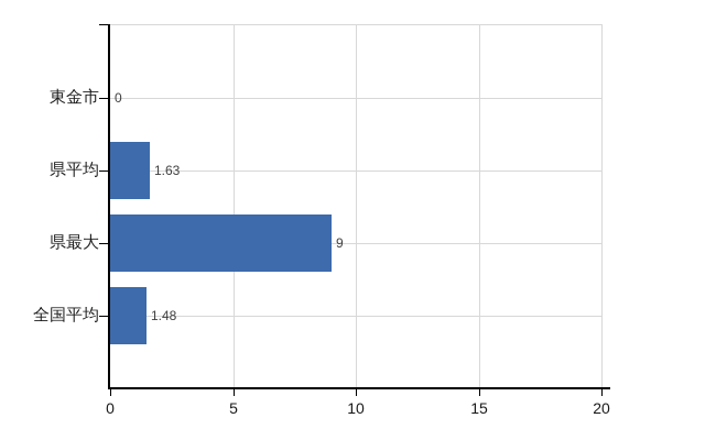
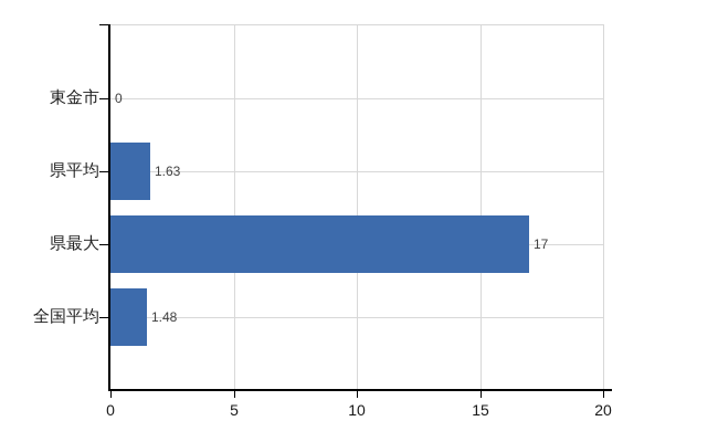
県最大: 9 -> 17
